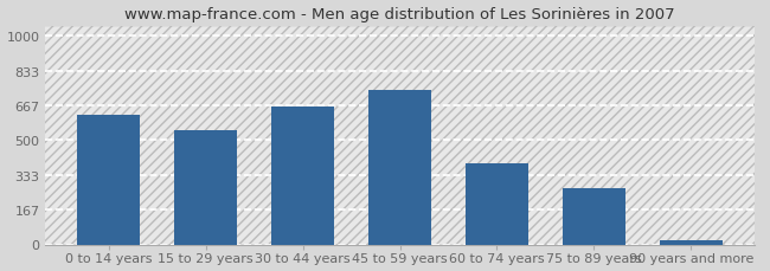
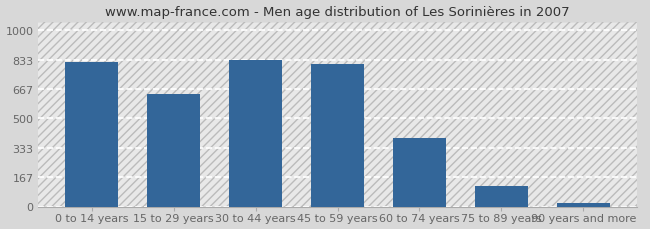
0 to 14 years: 620 -> 820
15 to 29 years: 550 -> 640
30 to 44 years: 660 -> 830
45 to 59 years: 740 -> 810
75 to 89 years: 270 -> 120
